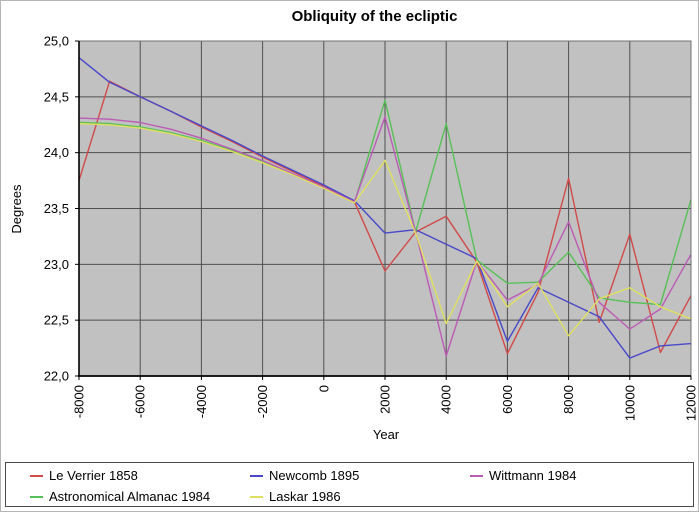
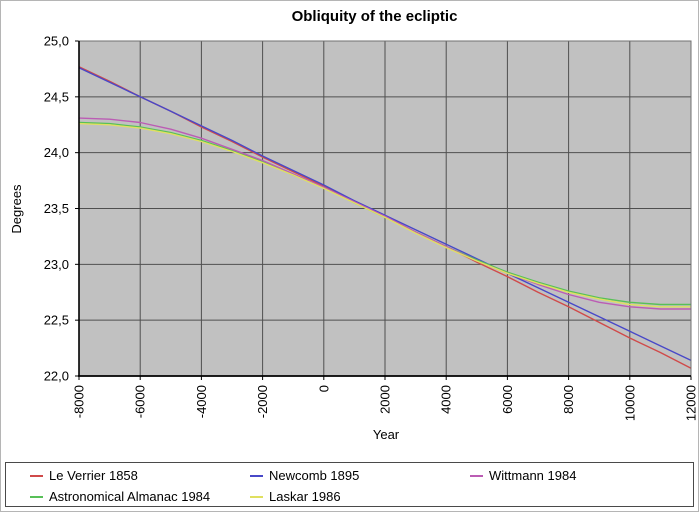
Le Verrier 1858/-8000: 23,75 -> 24,77
Newcomb 1895/-8000: 24,85 -> 24,76
Le Verrier 1858/2000: 22,94 -> 23,43
Newcomb 1895/2000: 23,28 -> 23,44
Wittmann 1984/2000: 24,32 -> 23,43
Astronomical Almanac 1984/2000: 24,47 -> 23,42
Laskar 1986/2000: 23,93 -> 23,42
Le Verrier 1858/4000: 23,43 -> 23,16
Wittmann 1984/4000: 22,18 -> 23,16
Astronomical Almanac 1984/4000: 24,26 -> 23,16
Laskar 1986/4000: 22,47 -> 23,15
Le Verrier 1858/6000: 22,20 -> 22,89
Newcomb 1895/6000: 22,31 -> 22,92
Wittmann 1984/6000: 22,68 -> 22,92
Astronomical Almanac 1984/6000: 22,83 -> 22,93
Laskar 1986/6000: 22,62 -> 22,92
Le Verrier 1858/8000: 23,77 -> 22,62
Wittmann 1984/8000: 23,38 -> 22,73
Astronomical Almanac 1984/8000: 23,11 -> 22,76
Laskar 1986/8000: 22,36 -> 22,75
Le Verrier 1858/10000: 23,27 -> 22,34
Newcomb 1895/10000: 22,16 -> 22,40
Wittmann 1984/10000: 22,42 -> 22,62
Laskar 1986/10000: 22,79 -> 22,64
Le Verrier 1858/12000: 22,72 -> 22,07
Newcomb 1895/12000: 22,29 -> 22,14
Wittmann 1984/12000: 23,09 -> 22,60
Astronomical Almanac 1984/12000: 23,58 -> 22,64
Laskar 1986/12000: 22,51 -> 22,62
